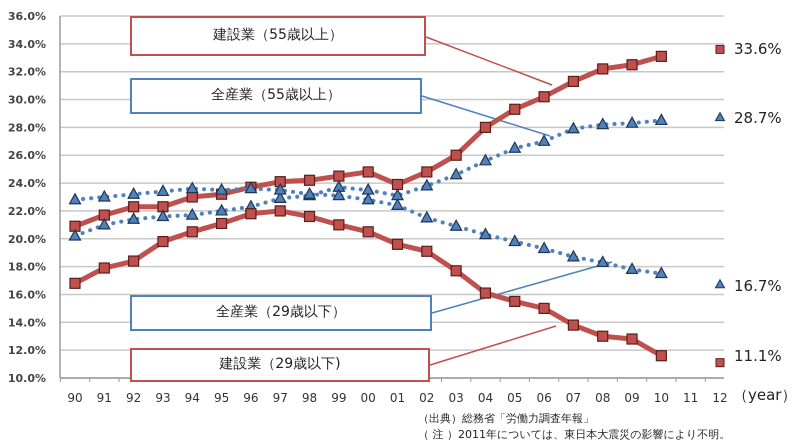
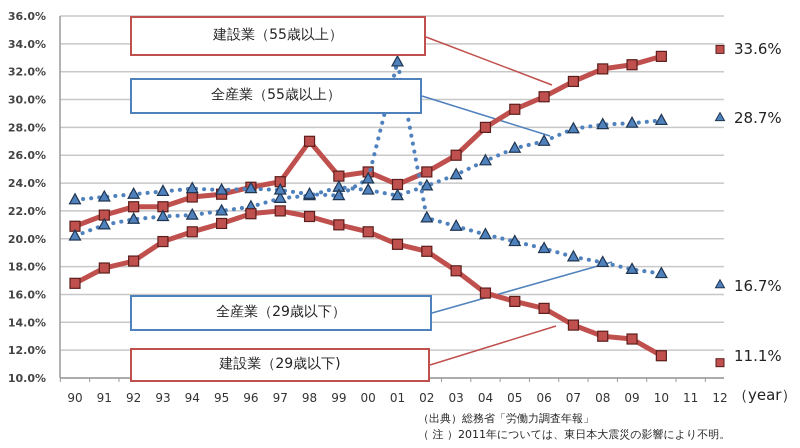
建設業（55歳以上）/98: 24.2% -> 27.0%
全産業（29歳以下）/00: 22.8% -> 24.3%
全産業（29歳以下）/01: 22.4% -> 32.7%
